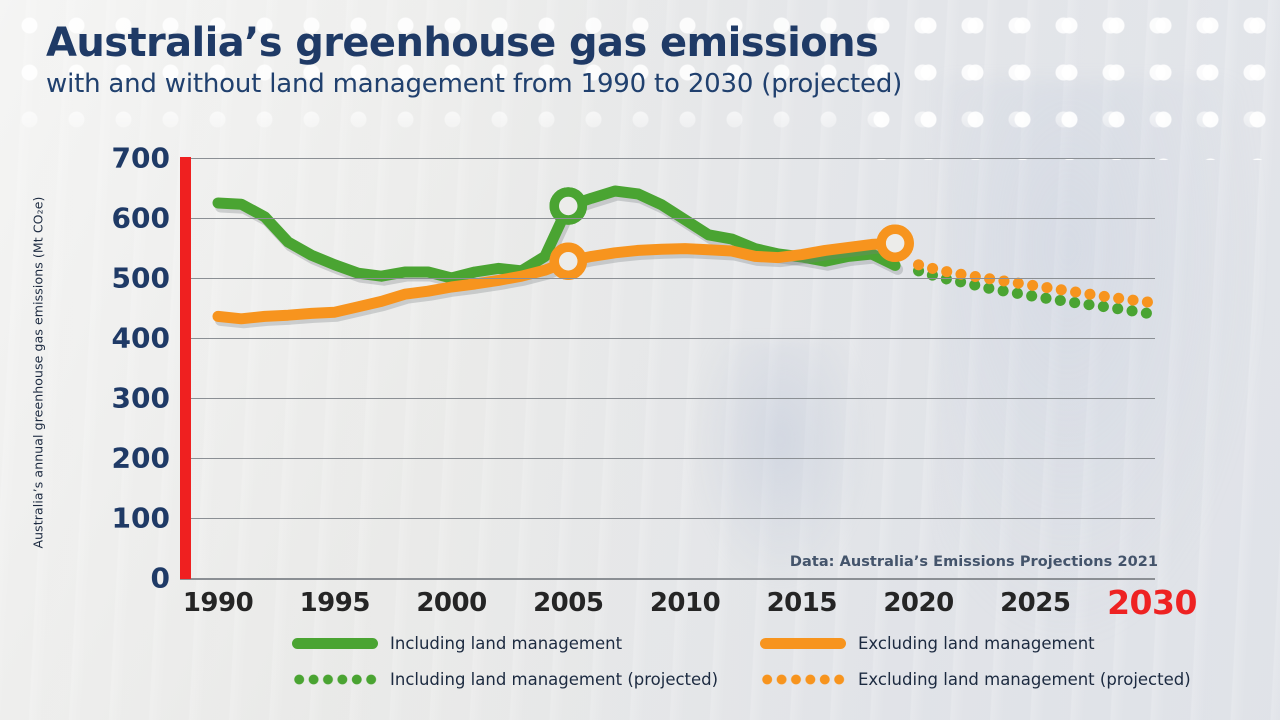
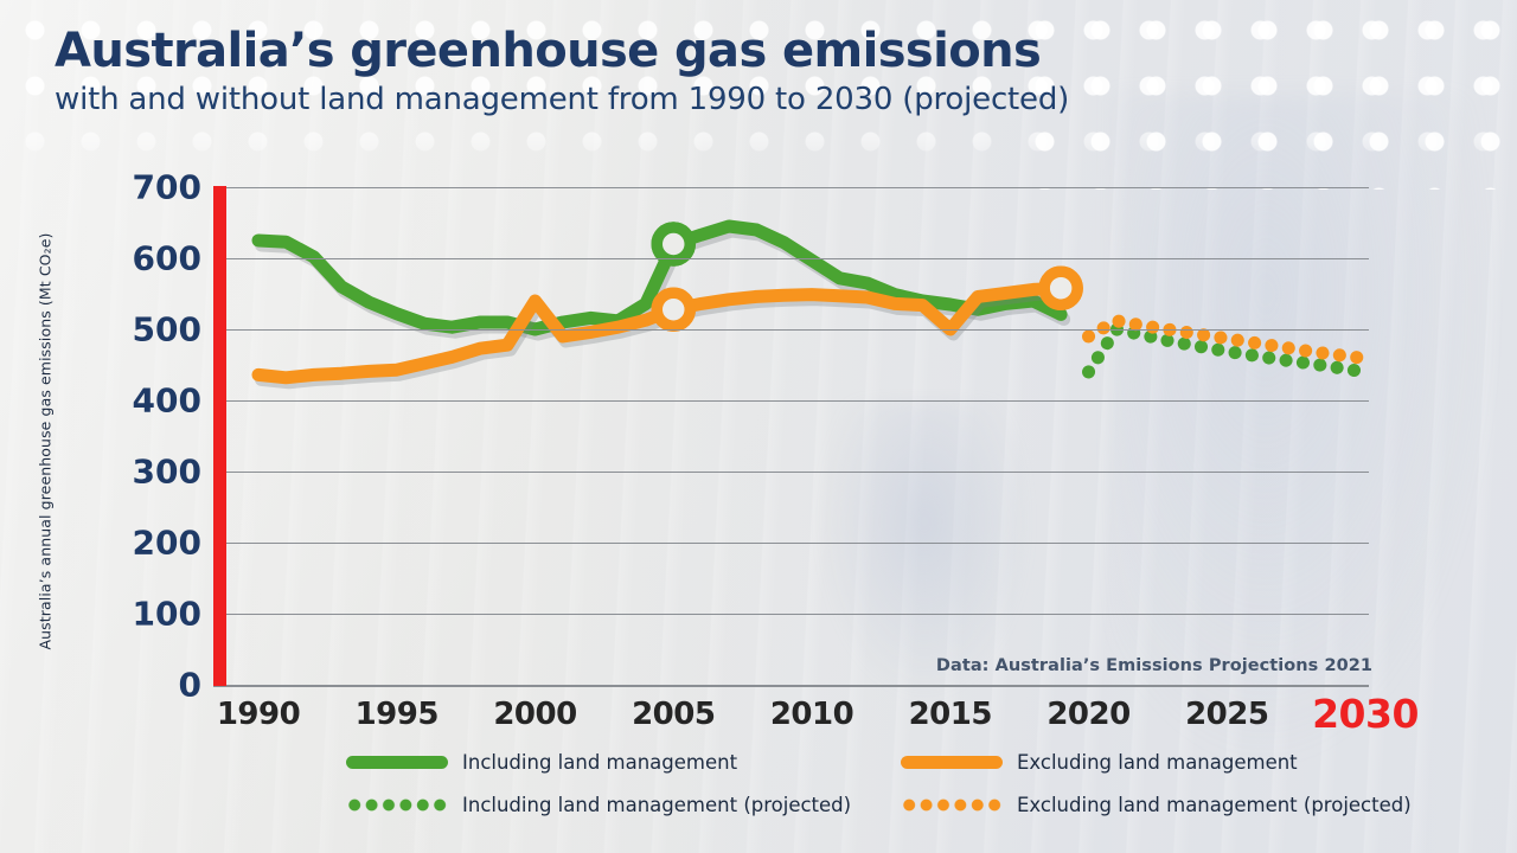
Excluding land management/2000: 480 -> 540
Excluding land management/2015: 540 -> 500
Including land management/2020: 510 -> 440
Excluding land management/2020: 520 -> 490
